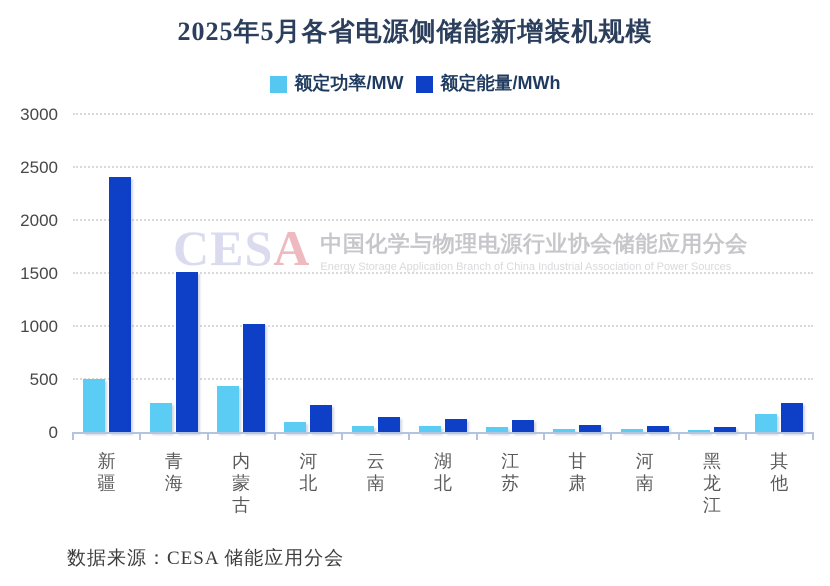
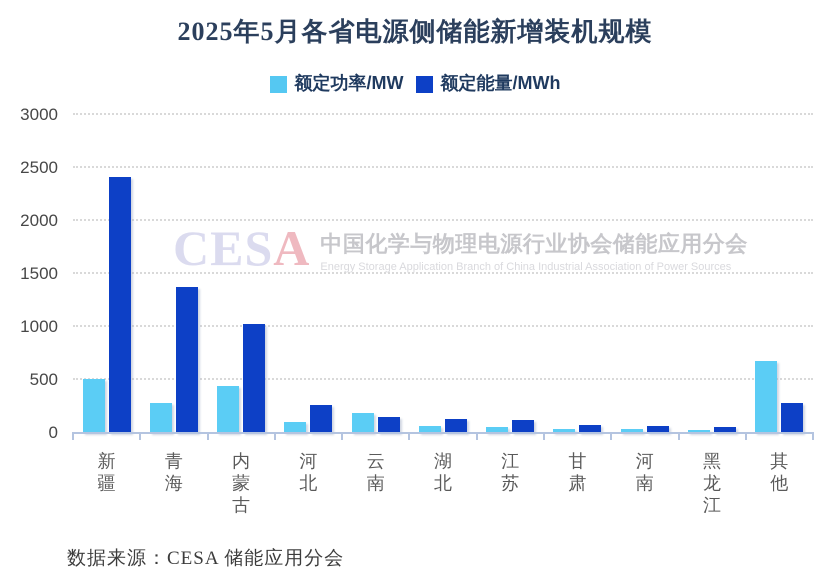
额定能量/MWh/青海: 1520 -> 1380
额定功率/MW/云南: 70 -> 190
额定功率/MW/其他: 180 -> 680
